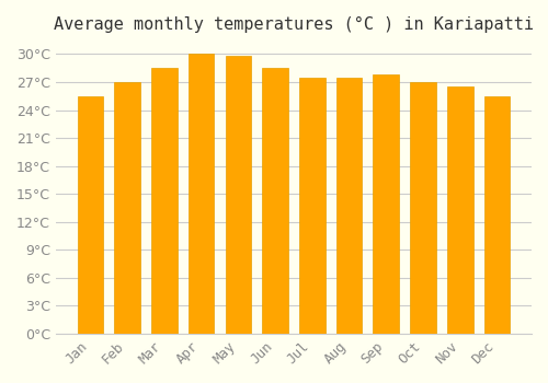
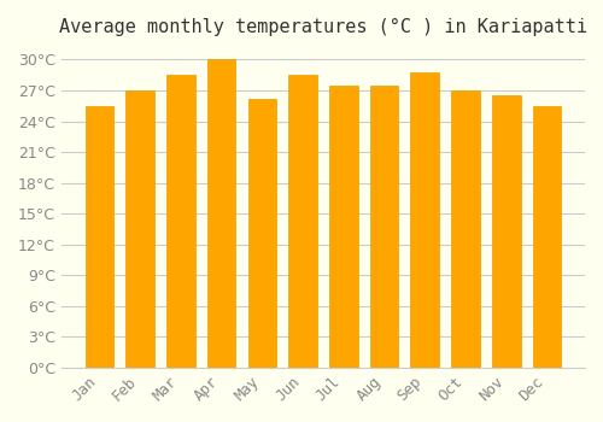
May: 29.8°C -> 26.2°C
Sep: 27.8°C -> 28.8°C
